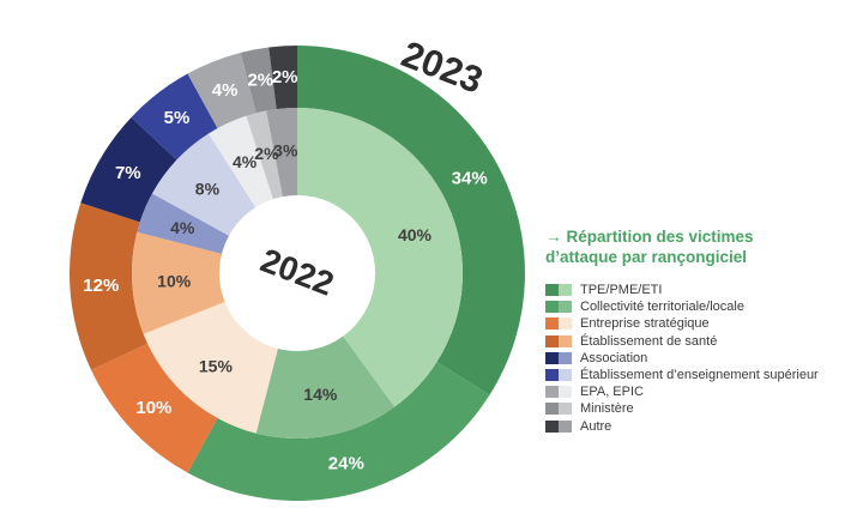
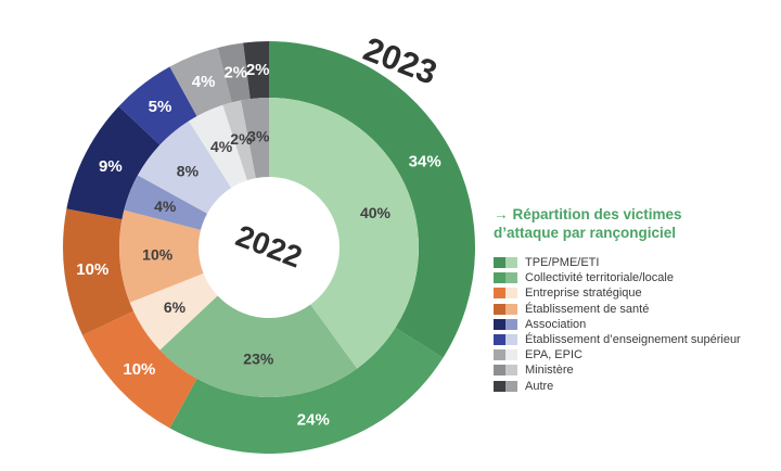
2022/Collectivité territoriale/locale: 14% -> 23%
2022/Entreprise stratégique: 15% -> 6%
2023/Établissement de santé: 12% -> 10%
2023/Association: 7% -> 9%
